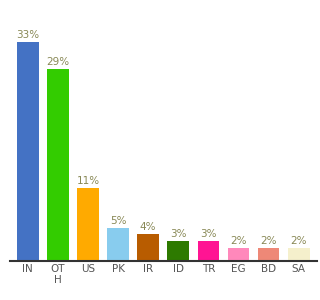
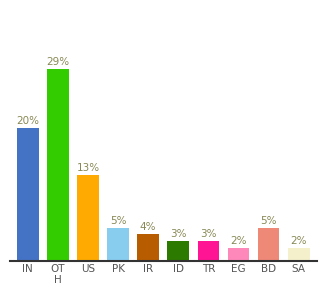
IN: 33% -> 20%
US: 11% -> 13%
BD: 2% -> 5%
